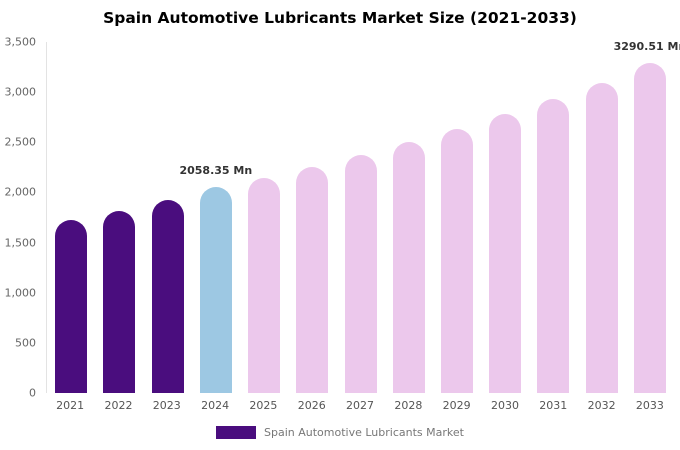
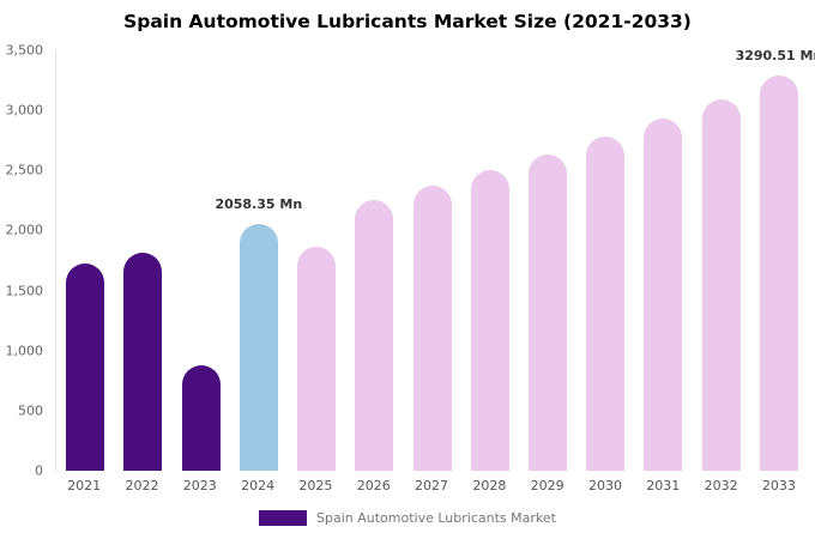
2023: 1920 -> 880
2025: 2140 -> 1860
